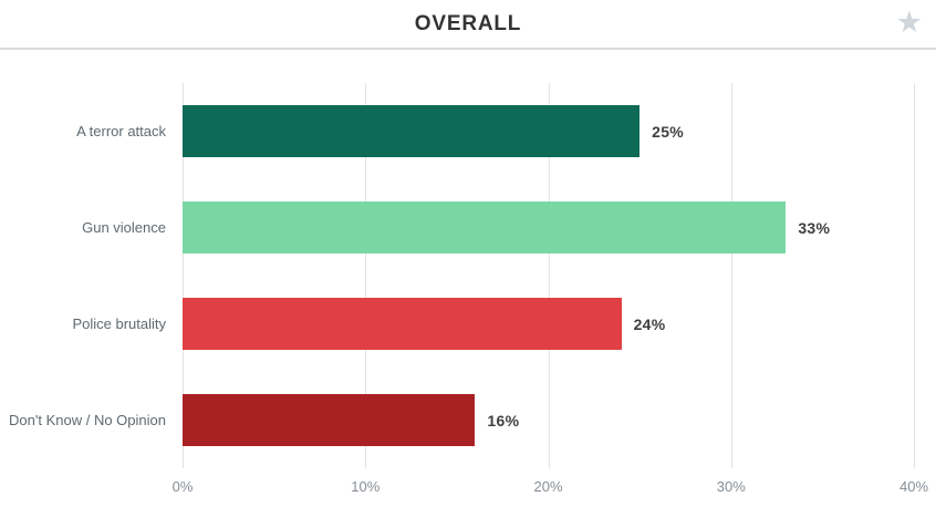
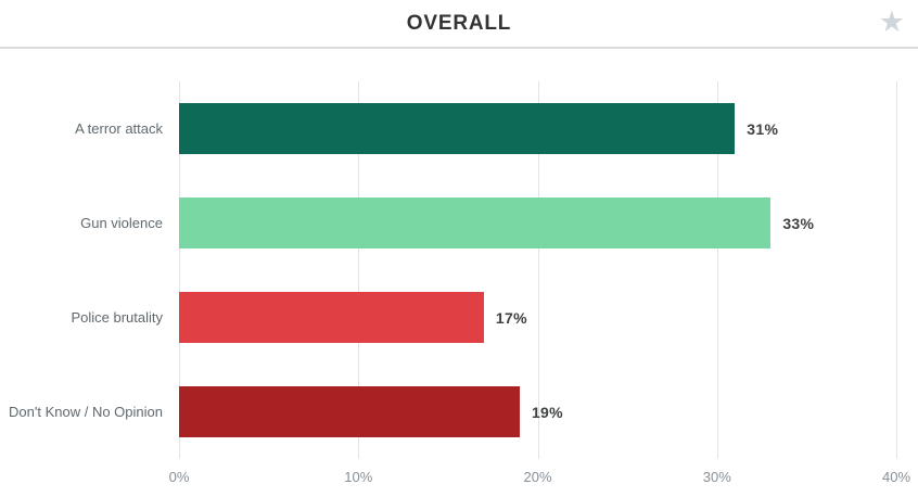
A terror attack: 25% -> 31%
Police brutality: 24% -> 17%
Don't Know / No Opinion: 16% -> 19%
